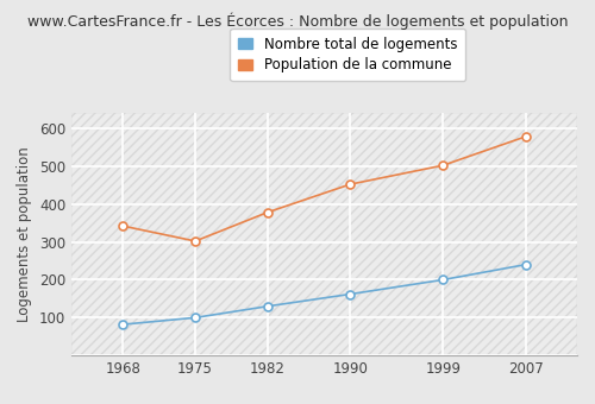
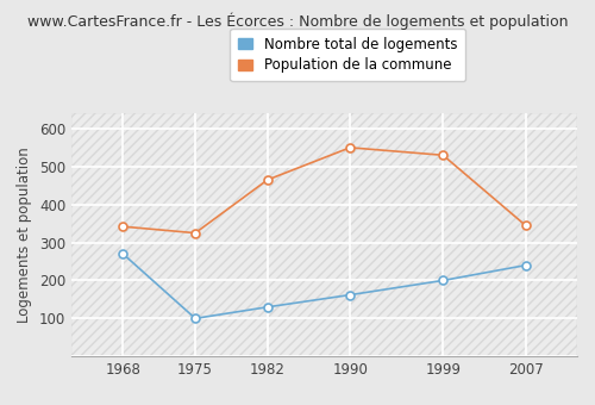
Nombre total de logements/1968: 82 -> 270
Population de la commune/1975: 302 -> 325
Population de la commune/1982: 378 -> 465
Population de la commune/1990: 452 -> 550
Population de la commune/1999: 502 -> 530
Population de la commune/2007: 578 -> 345
